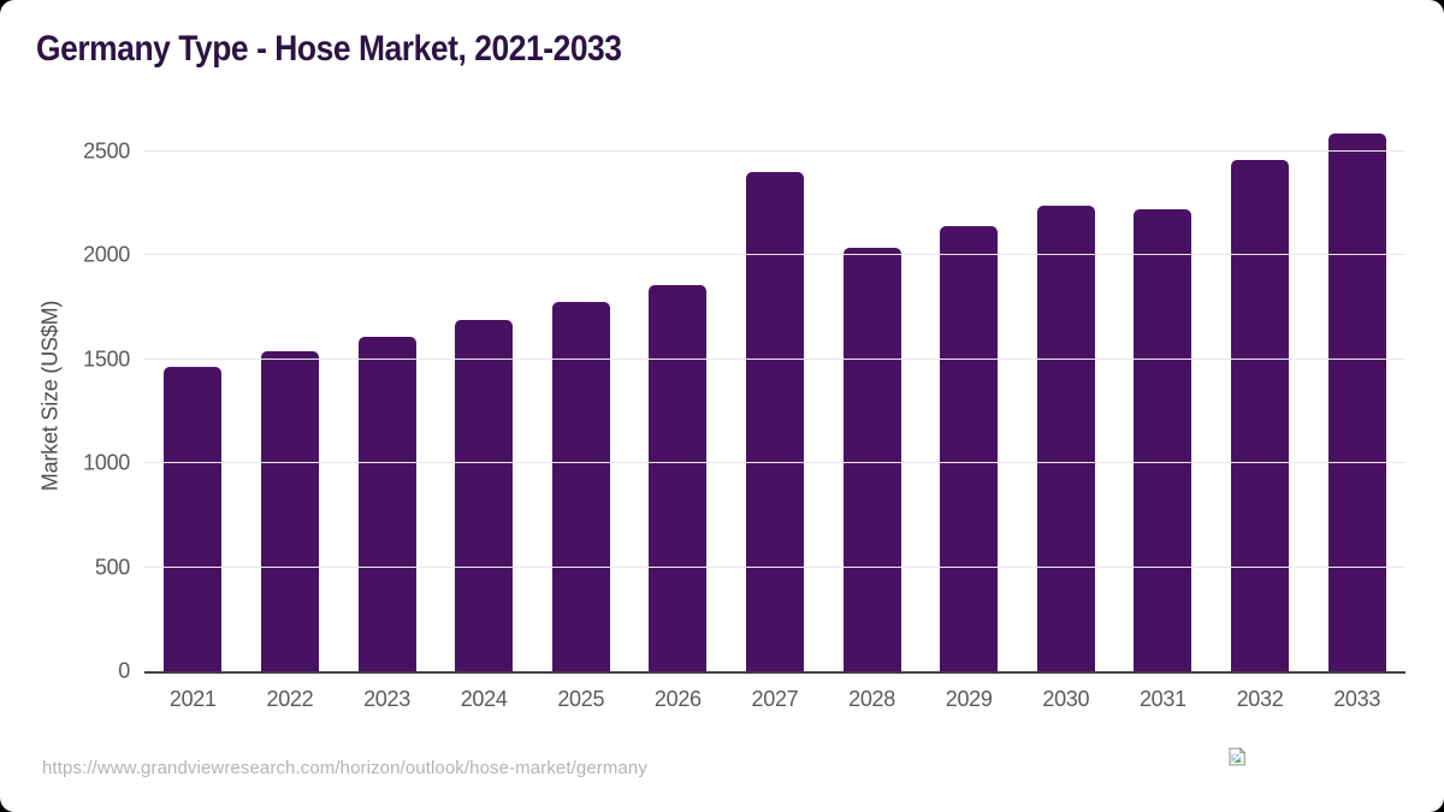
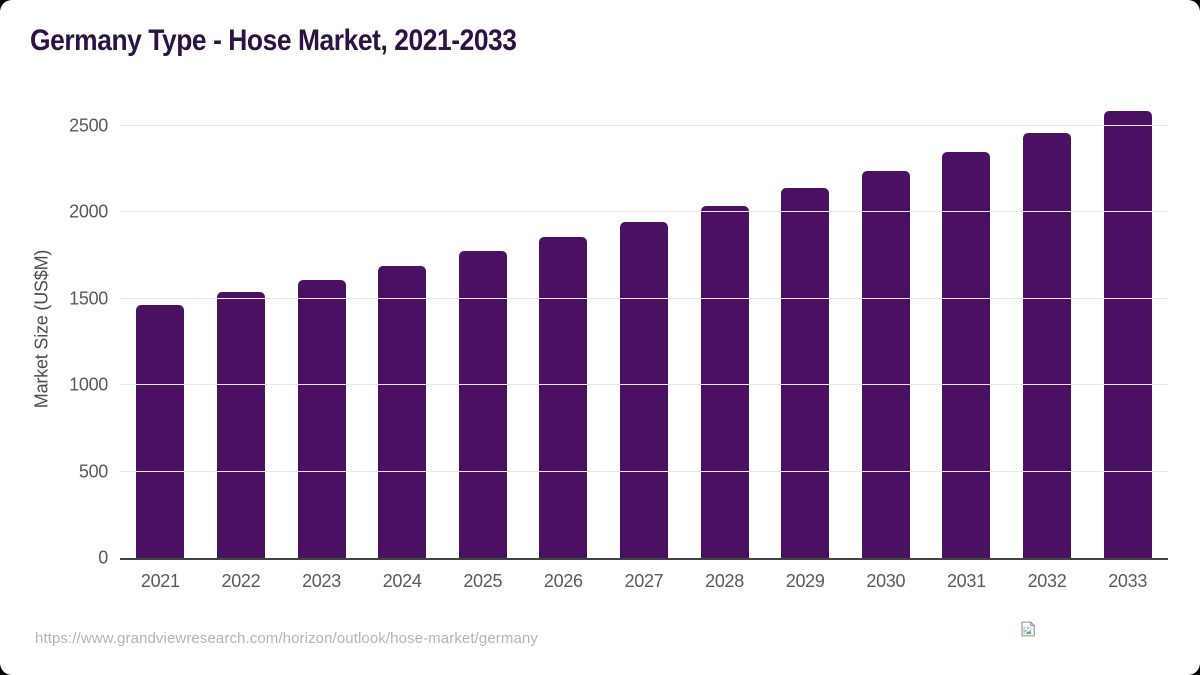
2027: 2400 -> 1940
2031: 2220 -> 2350
